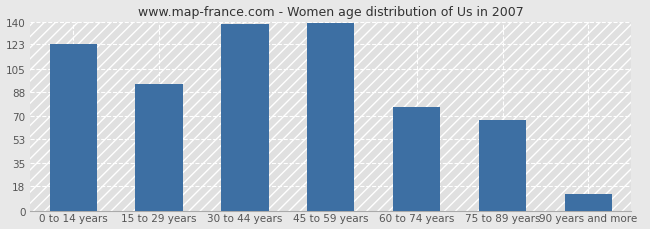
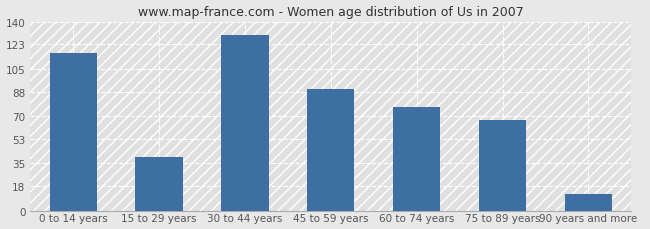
0 to 14 years: 123 -> 117
15 to 29 years: 94 -> 40
30 to 44 years: 138 -> 130
45 to 59 years: 139 -> 90
